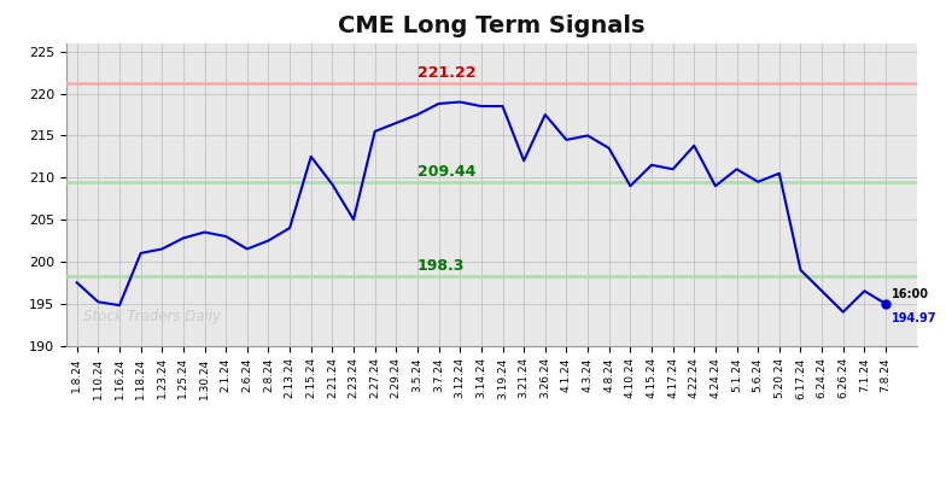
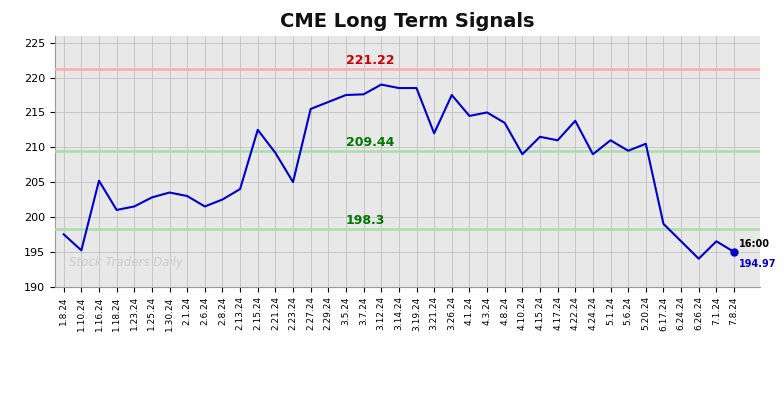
1.16.24: 194.8 -> 205.2
3.7.24: 218.8 -> 217.6
